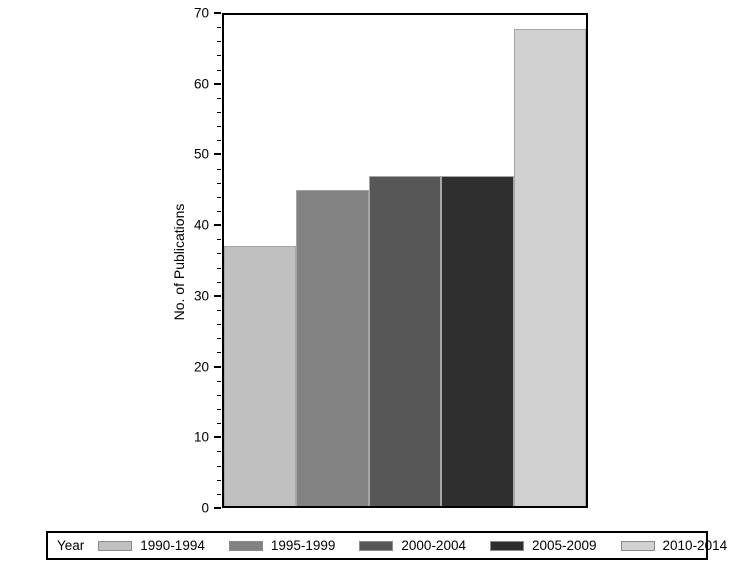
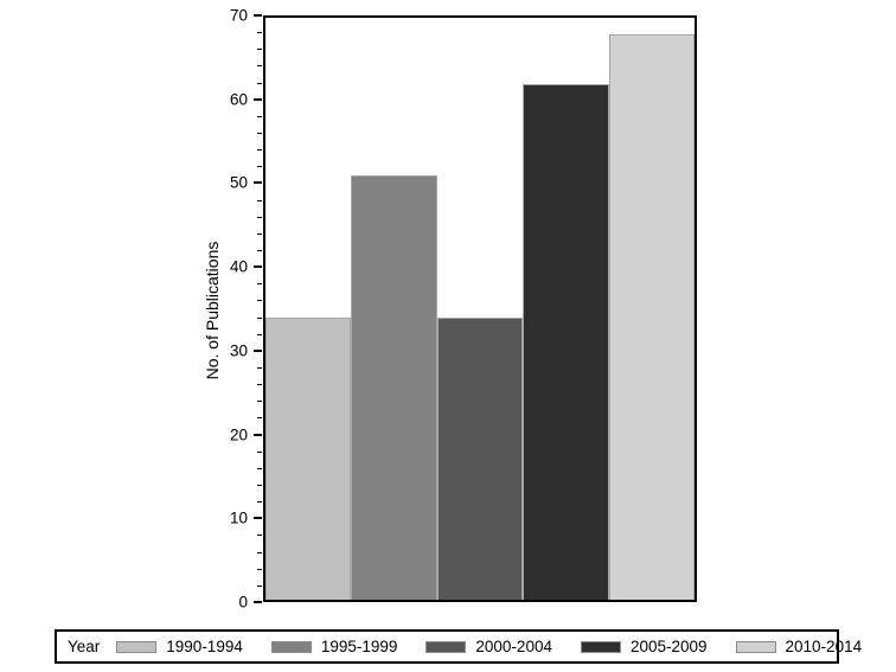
1990-1994: 37 -> 34
1995-1999: 45 -> 51
2000-2004: 47 -> 34
2005-2009: 47 -> 62
